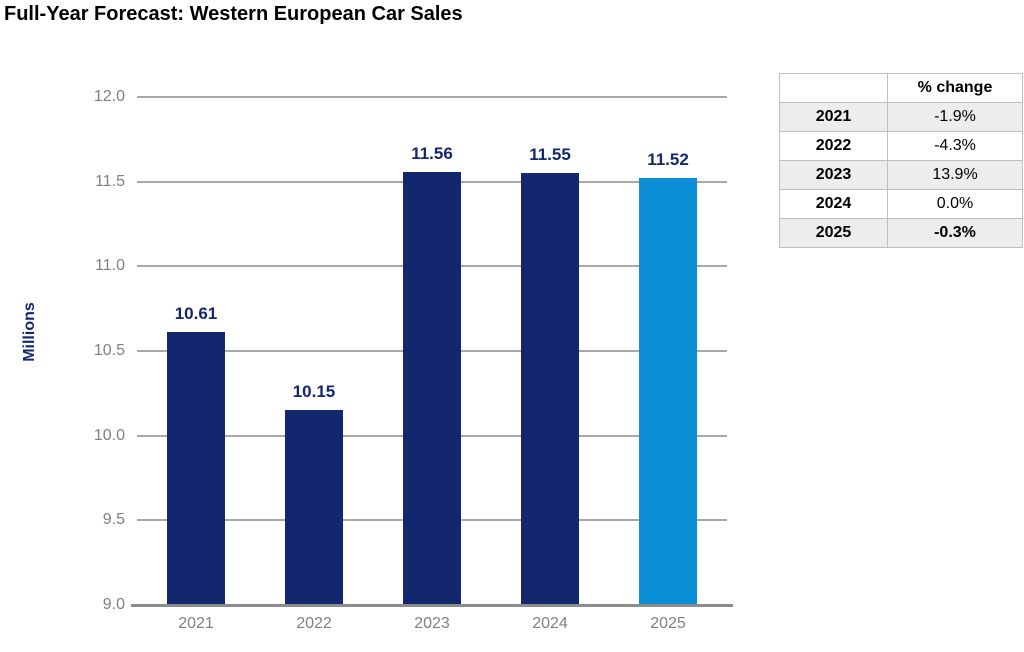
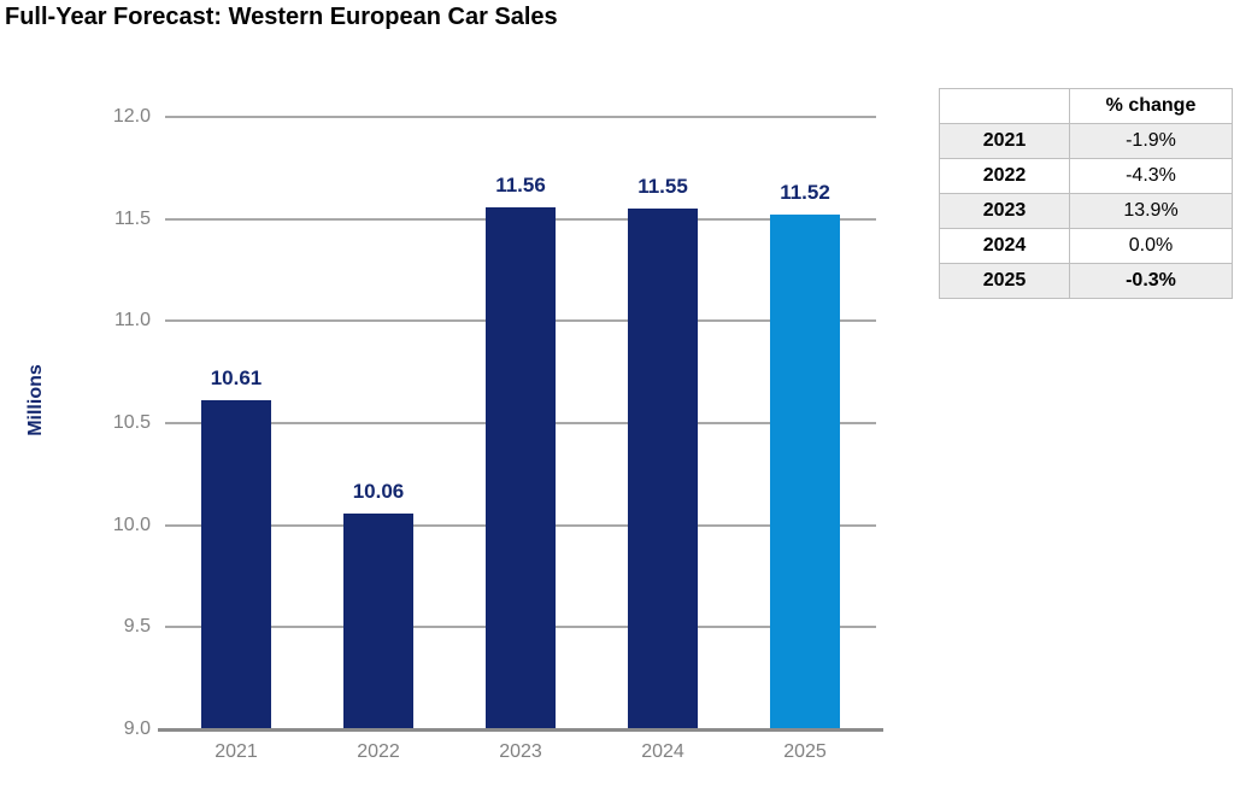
2022: 10.15 -> 10.06
